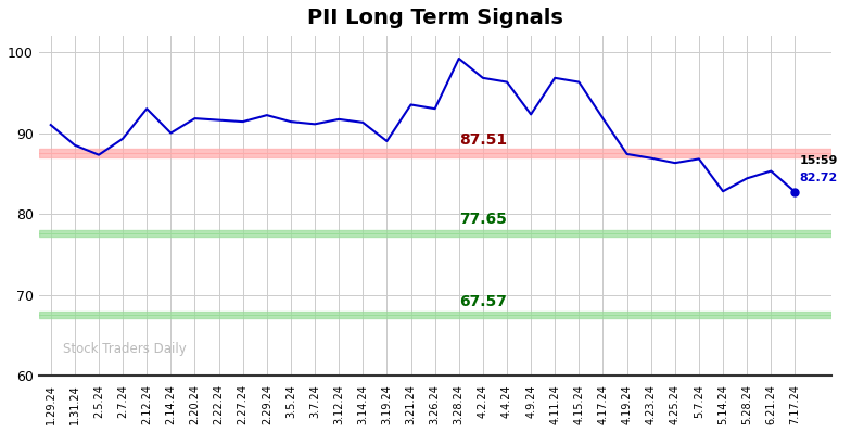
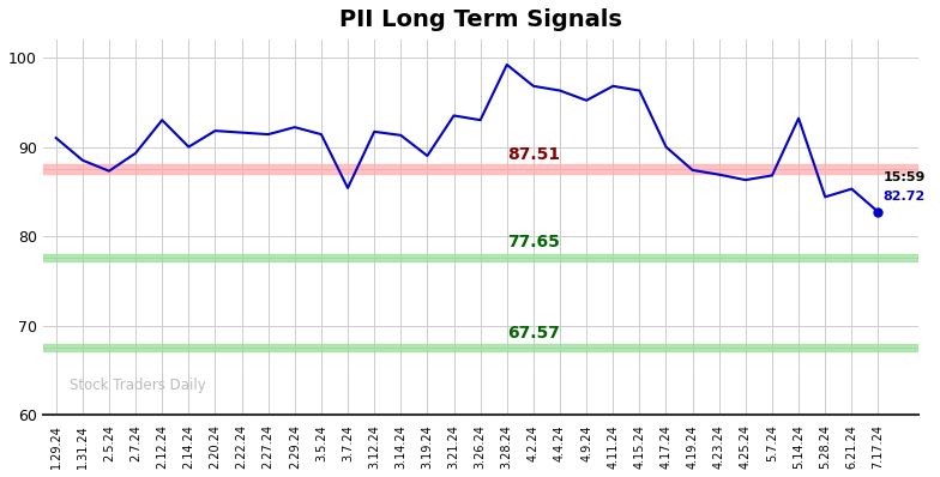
3.7.24: 91.1 -> 85.4
4.9.24: 92.3 -> 95.2
4.17.24: 91.8 -> 90.0
5.14.24: 82.8 -> 93.2
